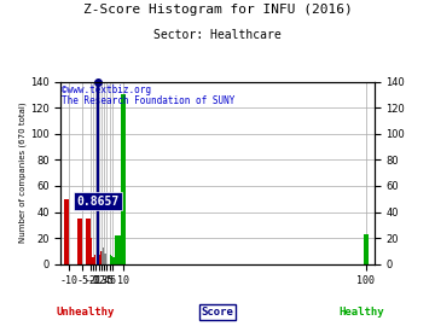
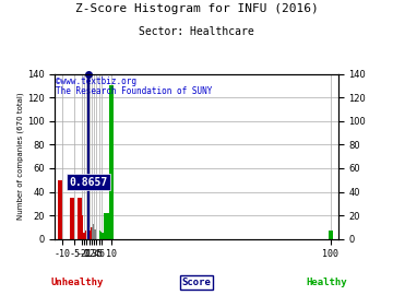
100: 23 -> 7
